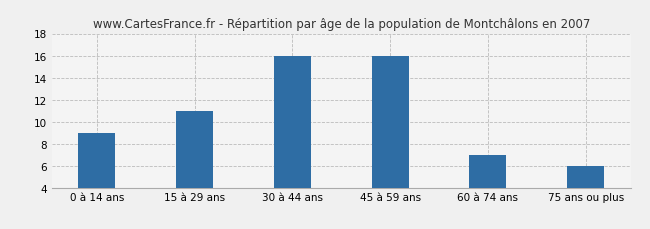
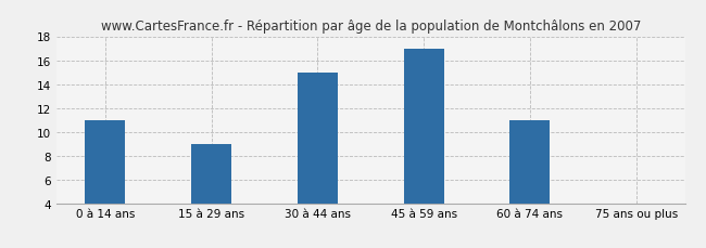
0 à 14 ans: 9 -> 11
15 à 29 ans: 11 -> 9
30 à 44 ans: 16 -> 15
45 à 59 ans: 16 -> 17
60 à 74 ans: 7 -> 11
75 ans ou plus: 6 -> 4
